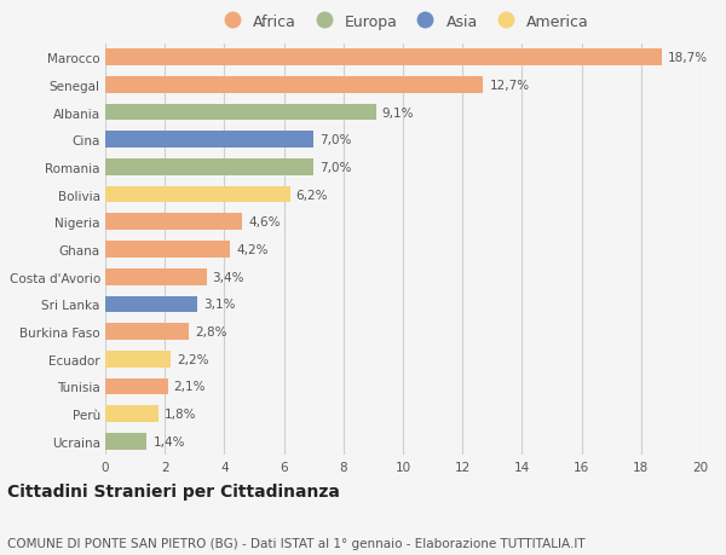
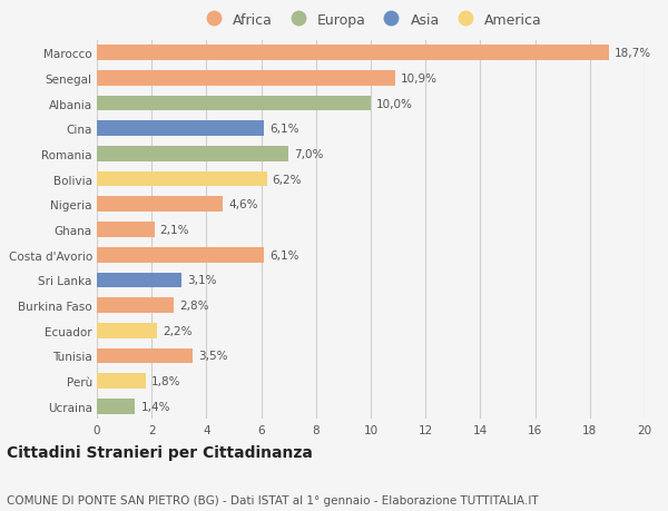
Senegal: 12,7% -> 10,9%
Albania: 9,1% -> 10,0%
Cina: 7,0% -> 6,1%
Ghana: 4,2% -> 2,1%
Costa d'Avorio: 3,4% -> 6,1%
Tunisia: 2,1% -> 3,5%
